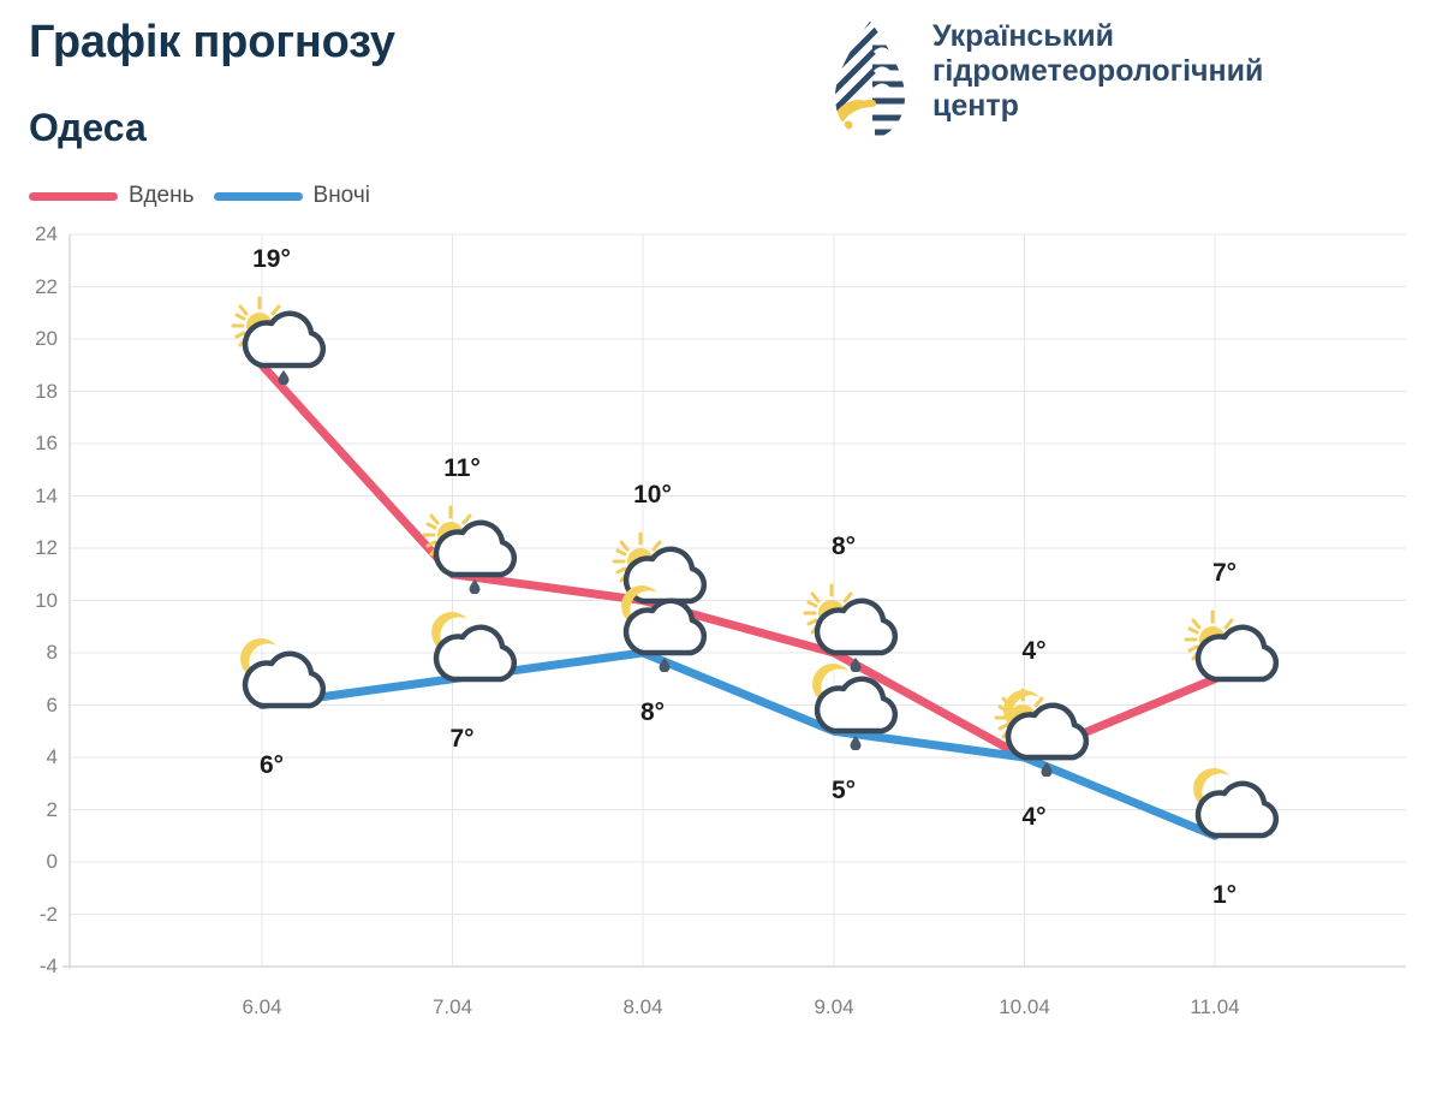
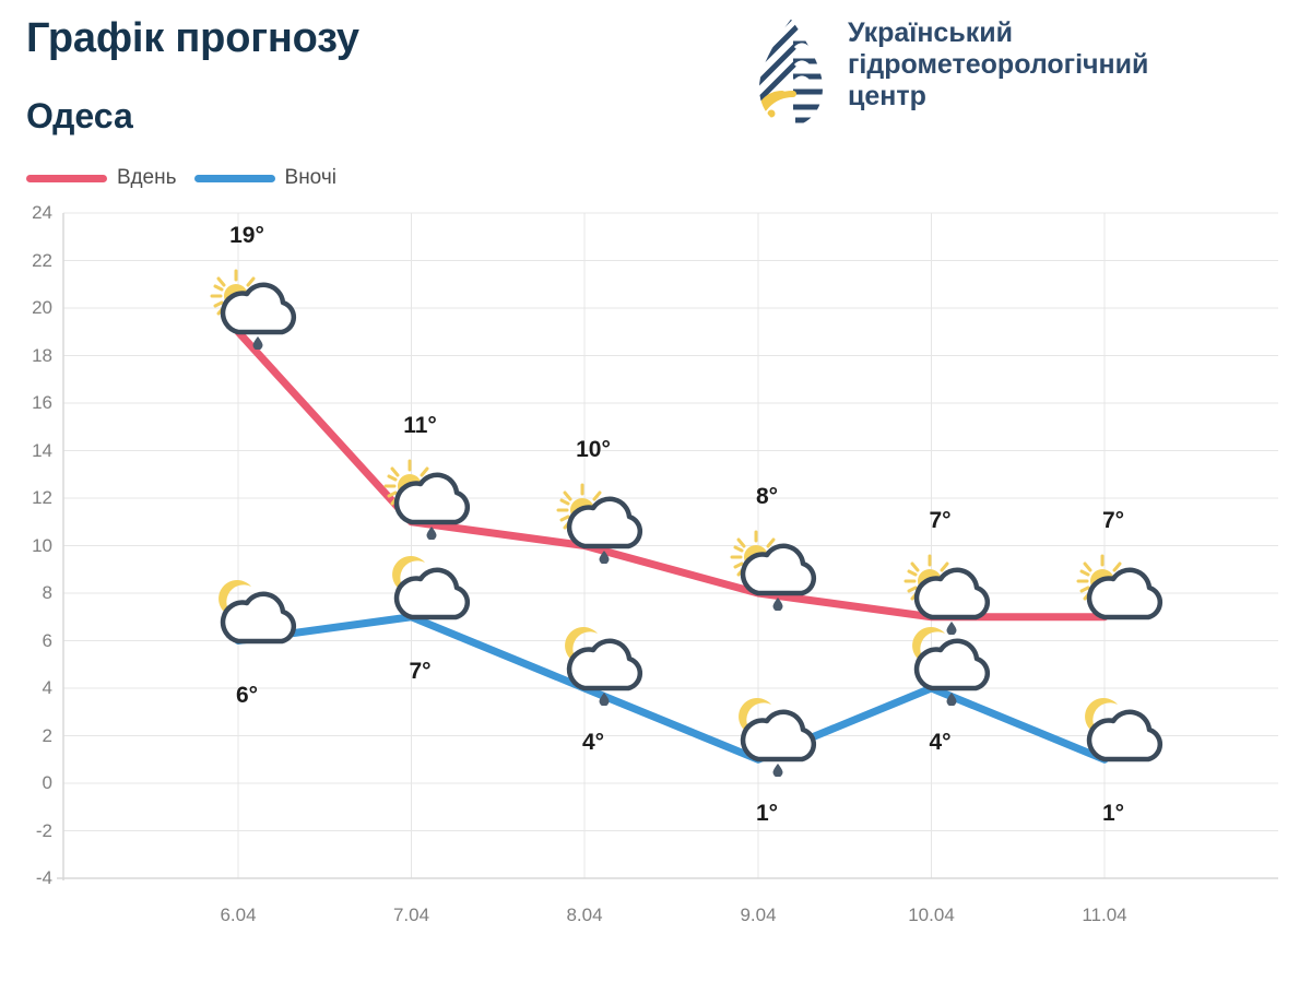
Вночі/8.04: 8° -> 4°
Вночі/9.04: 5° -> 1°
Вдень/10.04: 4° -> 7°
